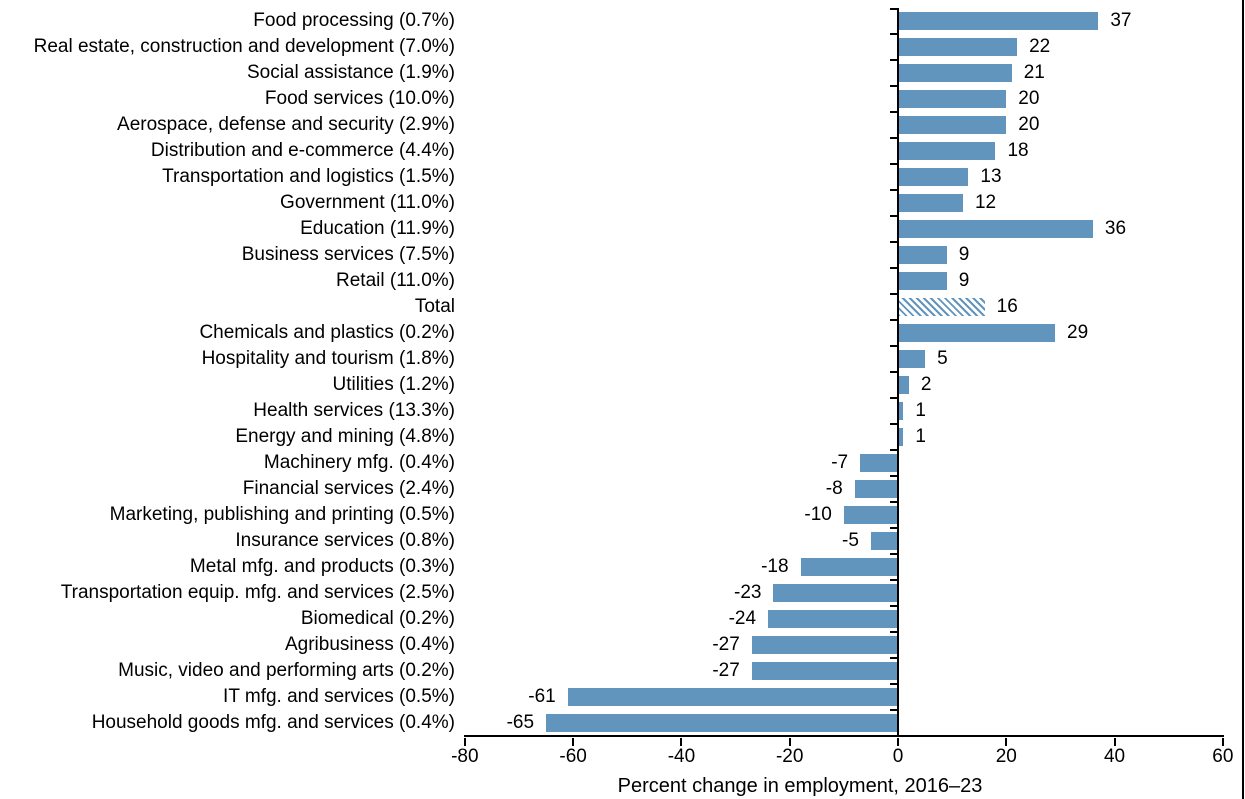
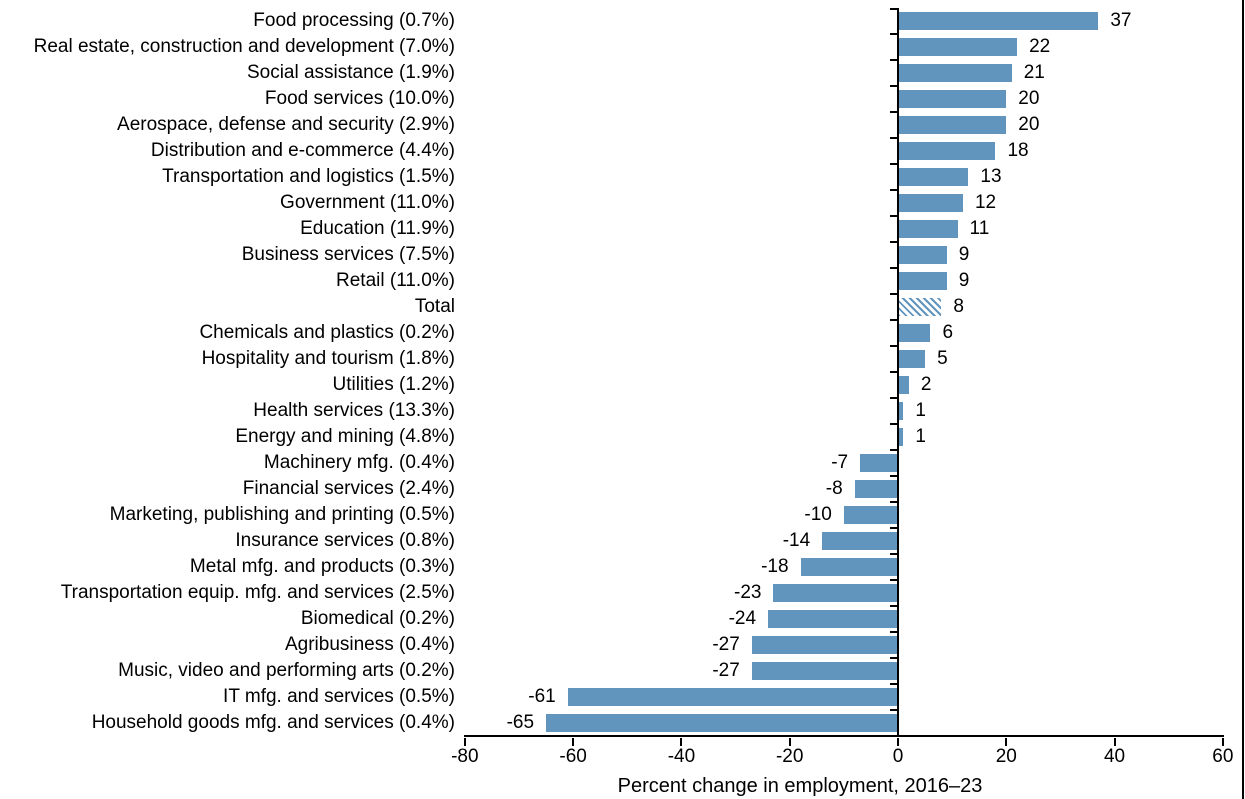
Education (11.9%): 36 -> 11
Total: 16 -> 8
Chemicals and plastics (0.2%): 29 -> 6
Insurance services (0.8%): -5 -> -14
